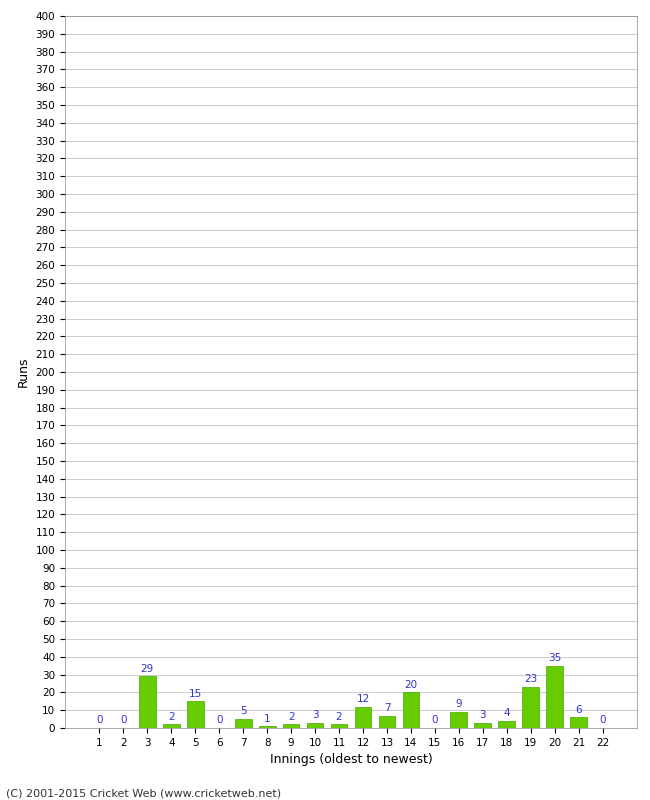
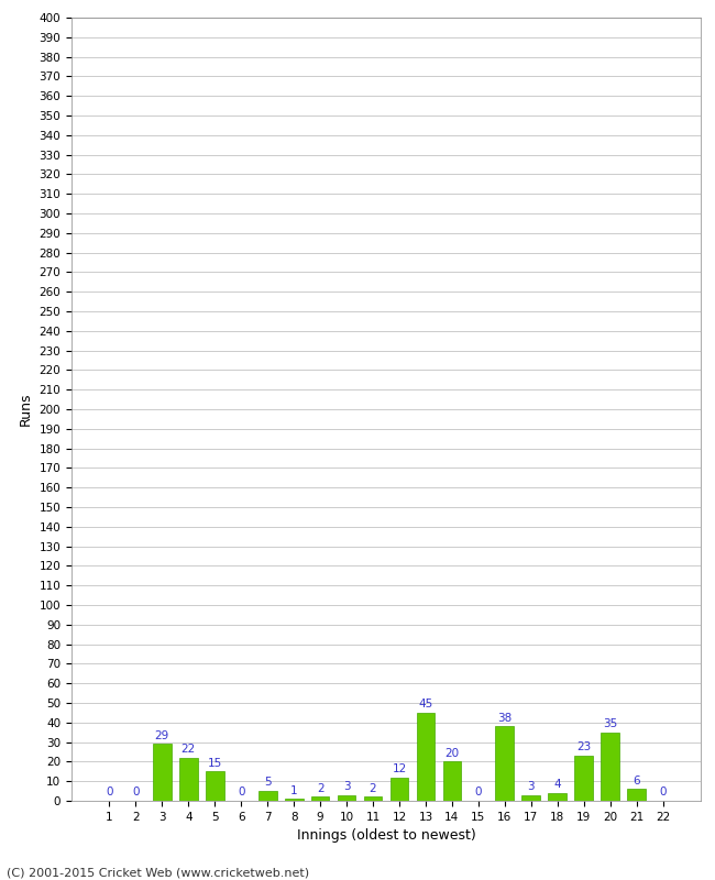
4: 2 -> 22
13: 7 -> 45
16: 9 -> 38
